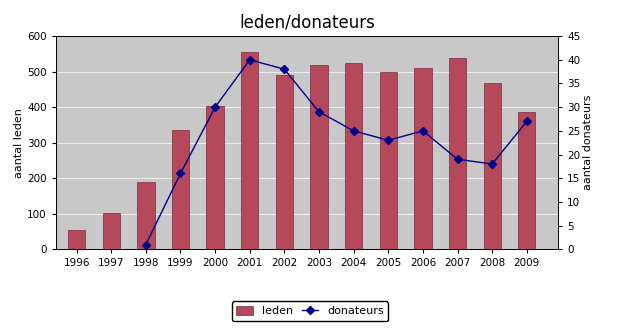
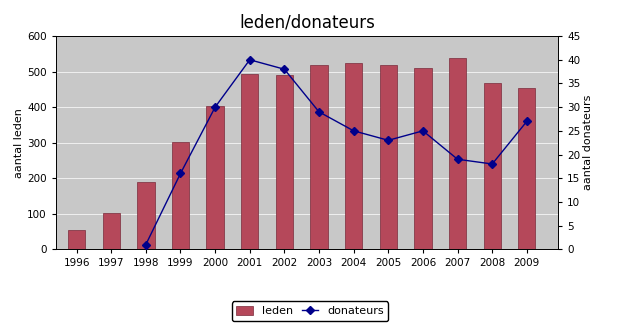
leden/1999: 335 -> 302
leden/2001: 555 -> 493
leden/2005: 500 -> 518
leden/2009: 385 -> 455
